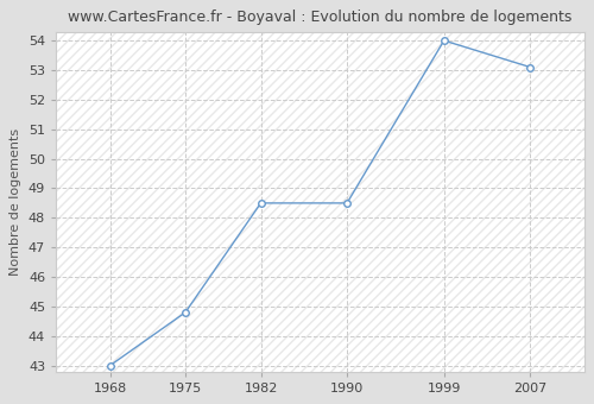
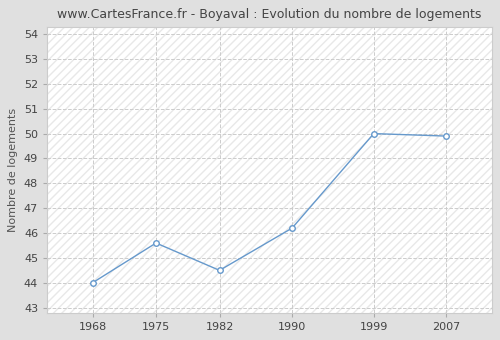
1968: 43.0 -> 44.0
1975: 44.8 -> 45.6
1982: 48.5 -> 44.5
1990: 48.5 -> 46.2
1999: 54.0 -> 50.0
2007: 53.1 -> 49.9
